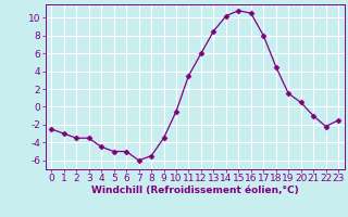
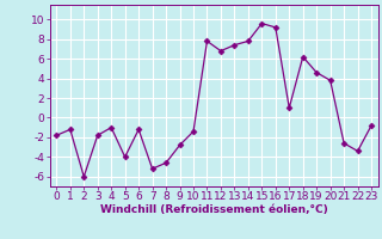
0: -2.5 -> -1.8
1: -3.0 -> -1.2
2: -3.5 -> -6.0
3: -3.5 -> -1.8
4: -4.5 -> -1.0
5: -5.0 -> -4.0
6: -5.0 -> -1.2
7: -6.0 -> -5.2
8: -5.5 -> -4.6
9: -3.5 -> -2.8
10: -0.5 -> -1.4
11: 3.5 -> 7.8
12: 6.0 -> 6.8
13: 8.5 -> 7.4
14: 10.2 -> 7.8
15: 10.8 -> 9.6
16: 10.5 -> 9.2
17: 8.0 -> 1.0
18: 4.5 -> 6.2
19: 1.5 -> 4.6
20: 0.5 -> 3.8
21: -1.0 -> -2.6
22: -2.2 -> -3.4
23: -1.5 -> -0.8
